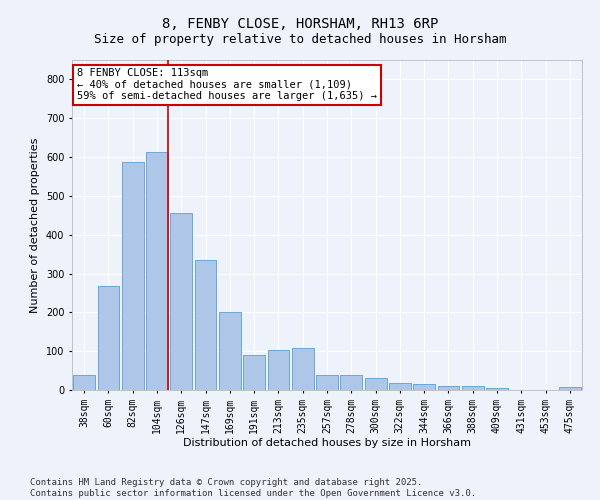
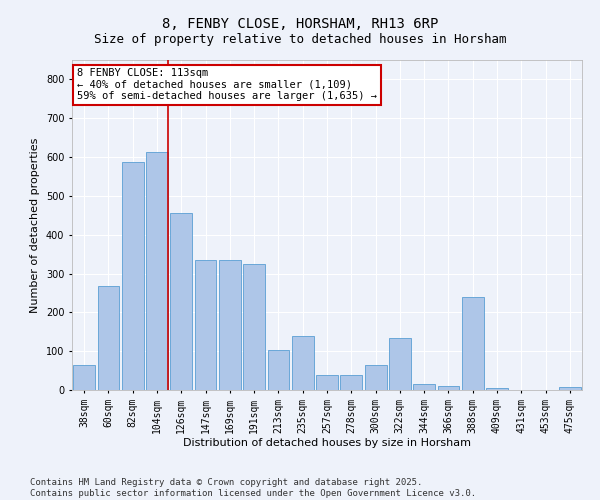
38sqm: 38 -> 65
169sqm: 201 -> 335
191sqm: 91 -> 325
235sqm: 107 -> 140
300sqm: 32 -> 65
322sqm: 18 -> 135
388sqm: 10 -> 240
